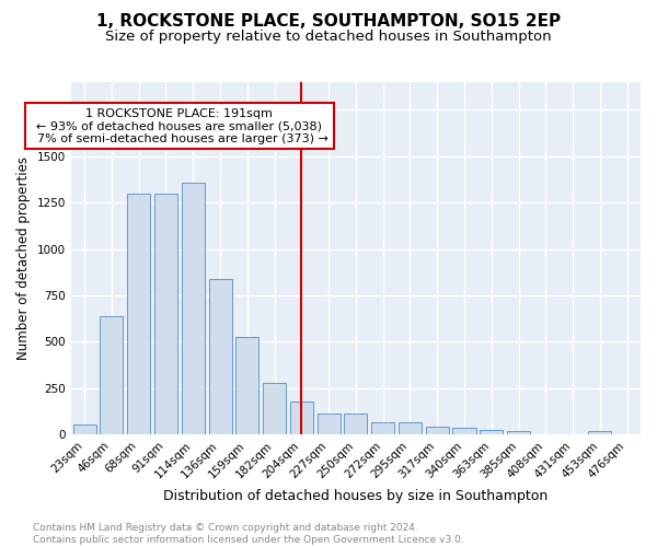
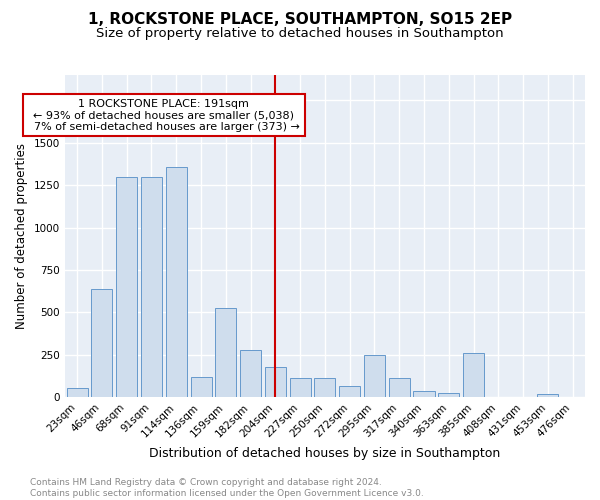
136sqm: 840 -> 120
295sqm: 60 -> 250
317sqm: 40 -> 110
385sqm: 20 -> 260
